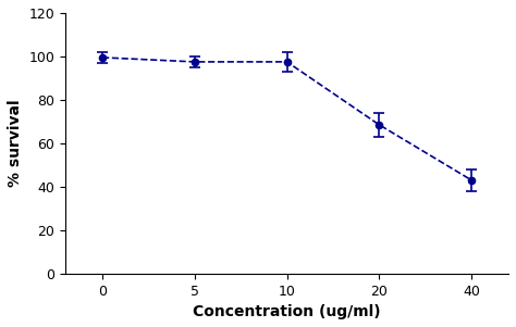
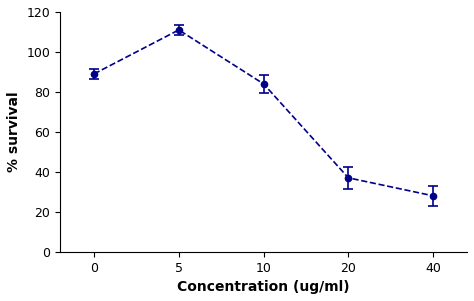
0: 100 -> 89
5: 98 -> 111
10: 98 -> 84
20: 68 -> 37
40: 43 -> 28
